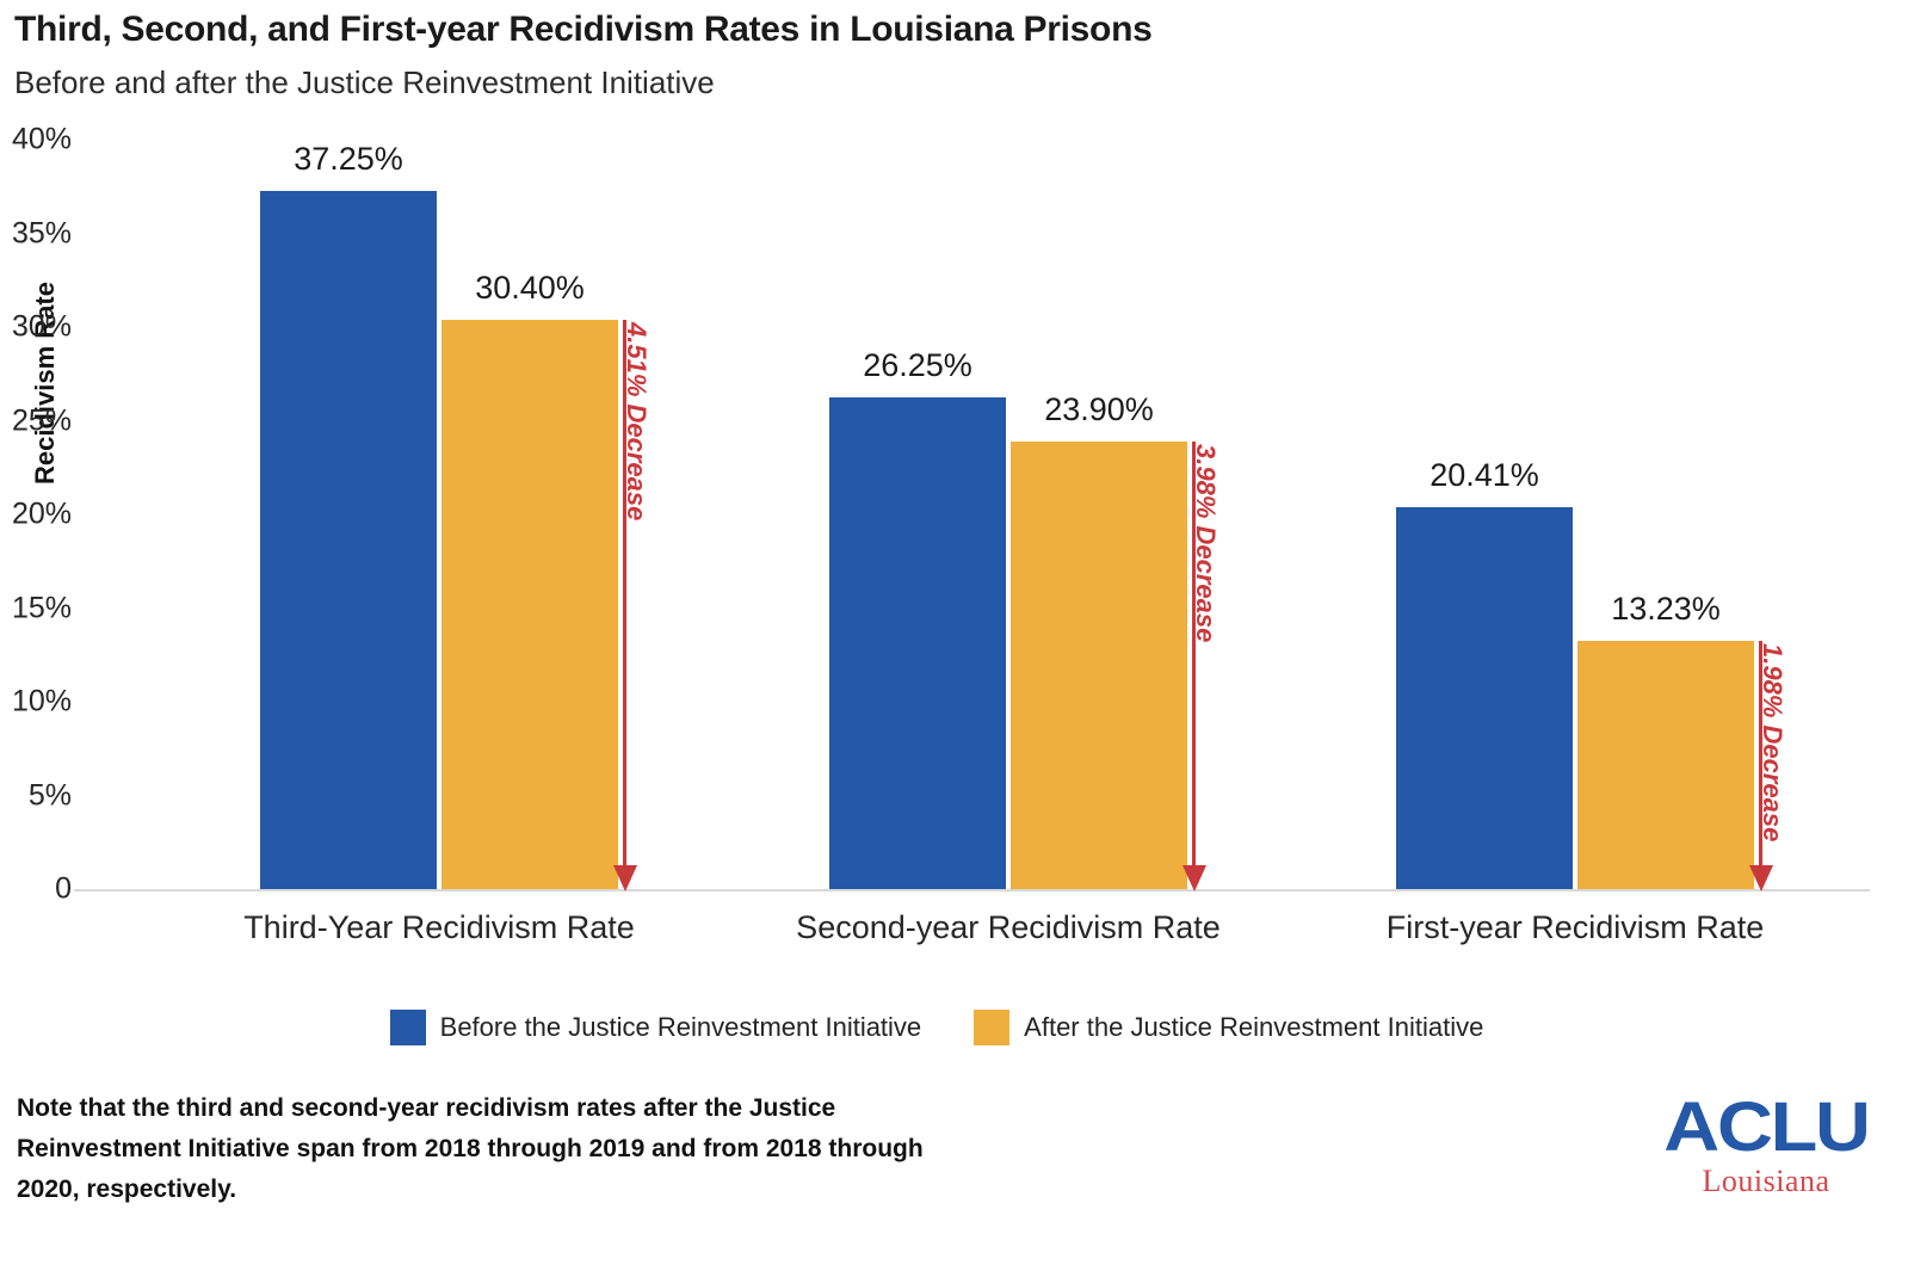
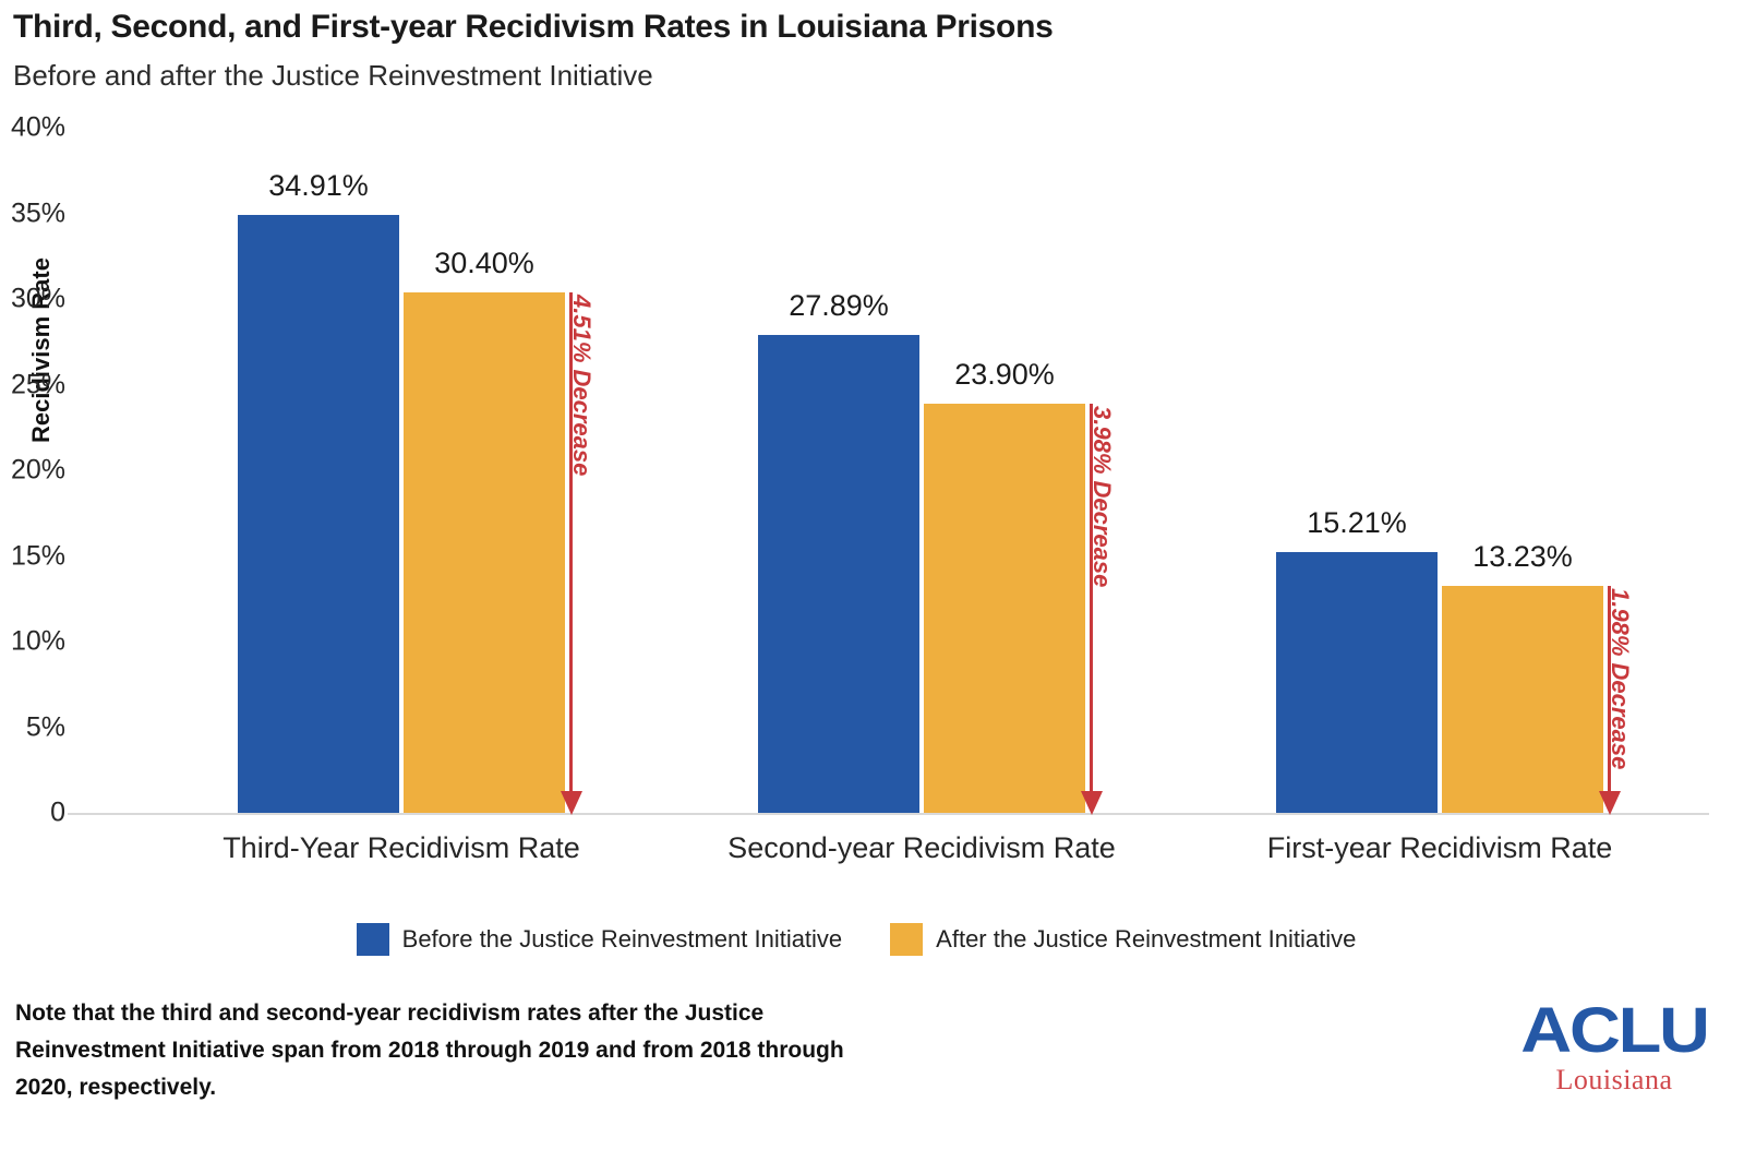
Before the Justice Reinvestment Initiative/Third-Year Recidivism Rate: 37.25% -> 34.91%
Before the Justice Reinvestment Initiative/Second-year Recidivism Rate: 26.25% -> 27.89%
Before the Justice Reinvestment Initiative/First-year Recidivism Rate: 20.41% -> 15.21%
